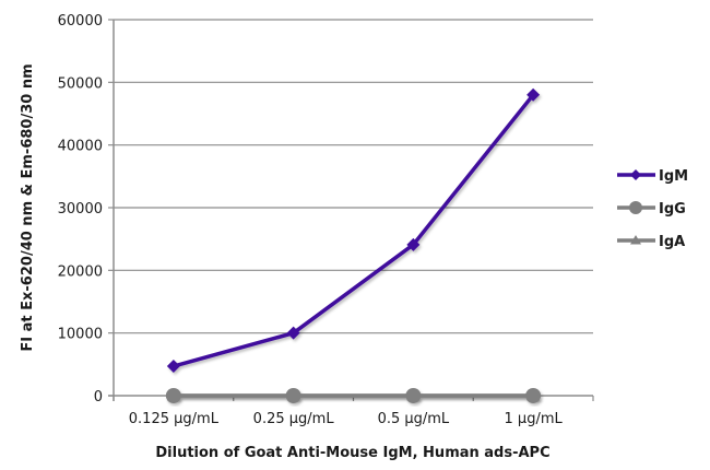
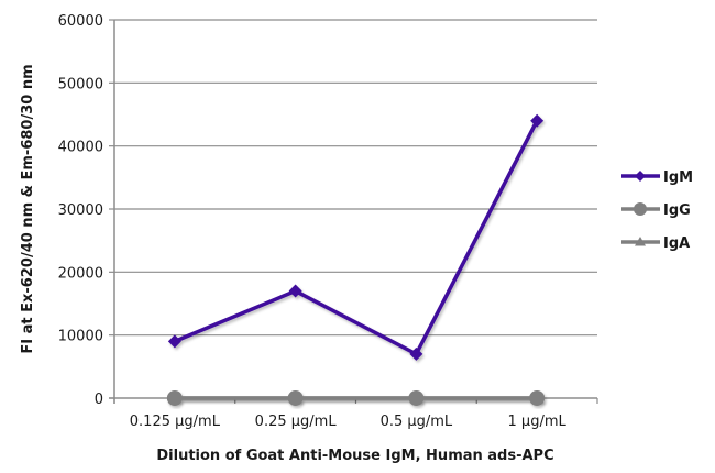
IgM/0.125 µg/mL: 5000 -> 9000
IgM/0.25 µg/mL: 10000 -> 17000
IgM/0.5 µg/mL: 24000 -> 7000
IgM/1 µg/mL: 48000 -> 44000
